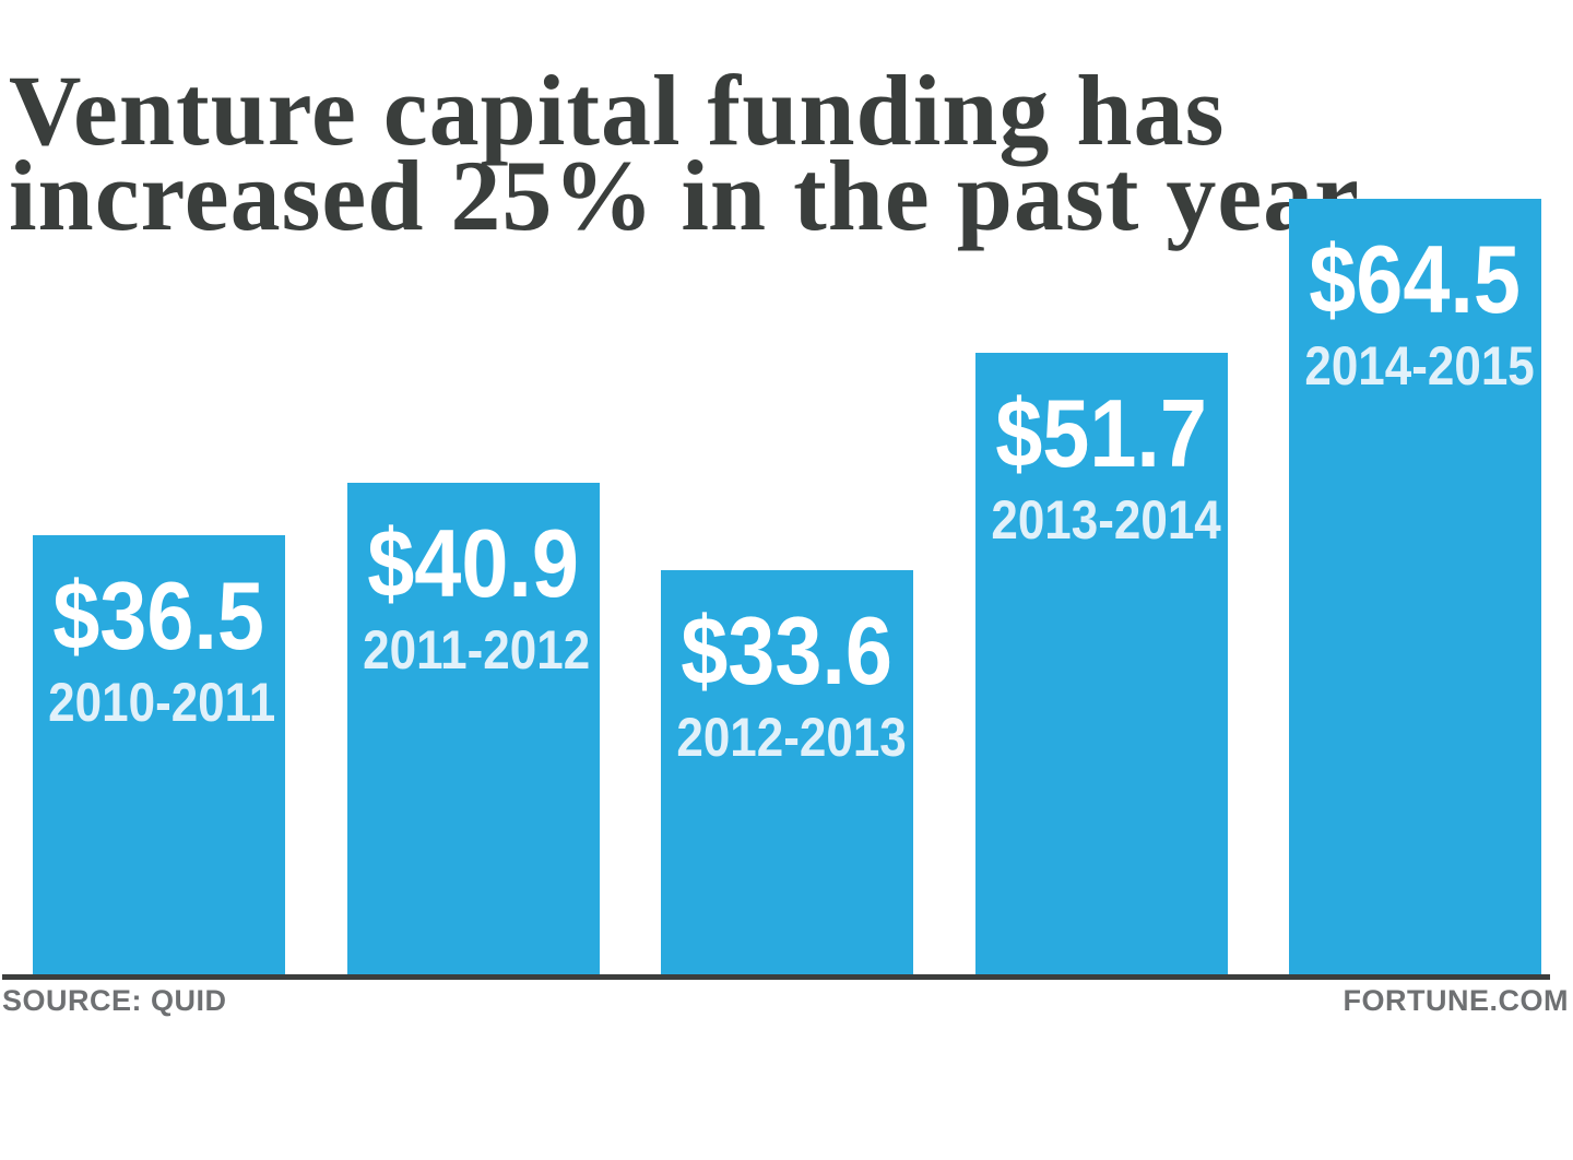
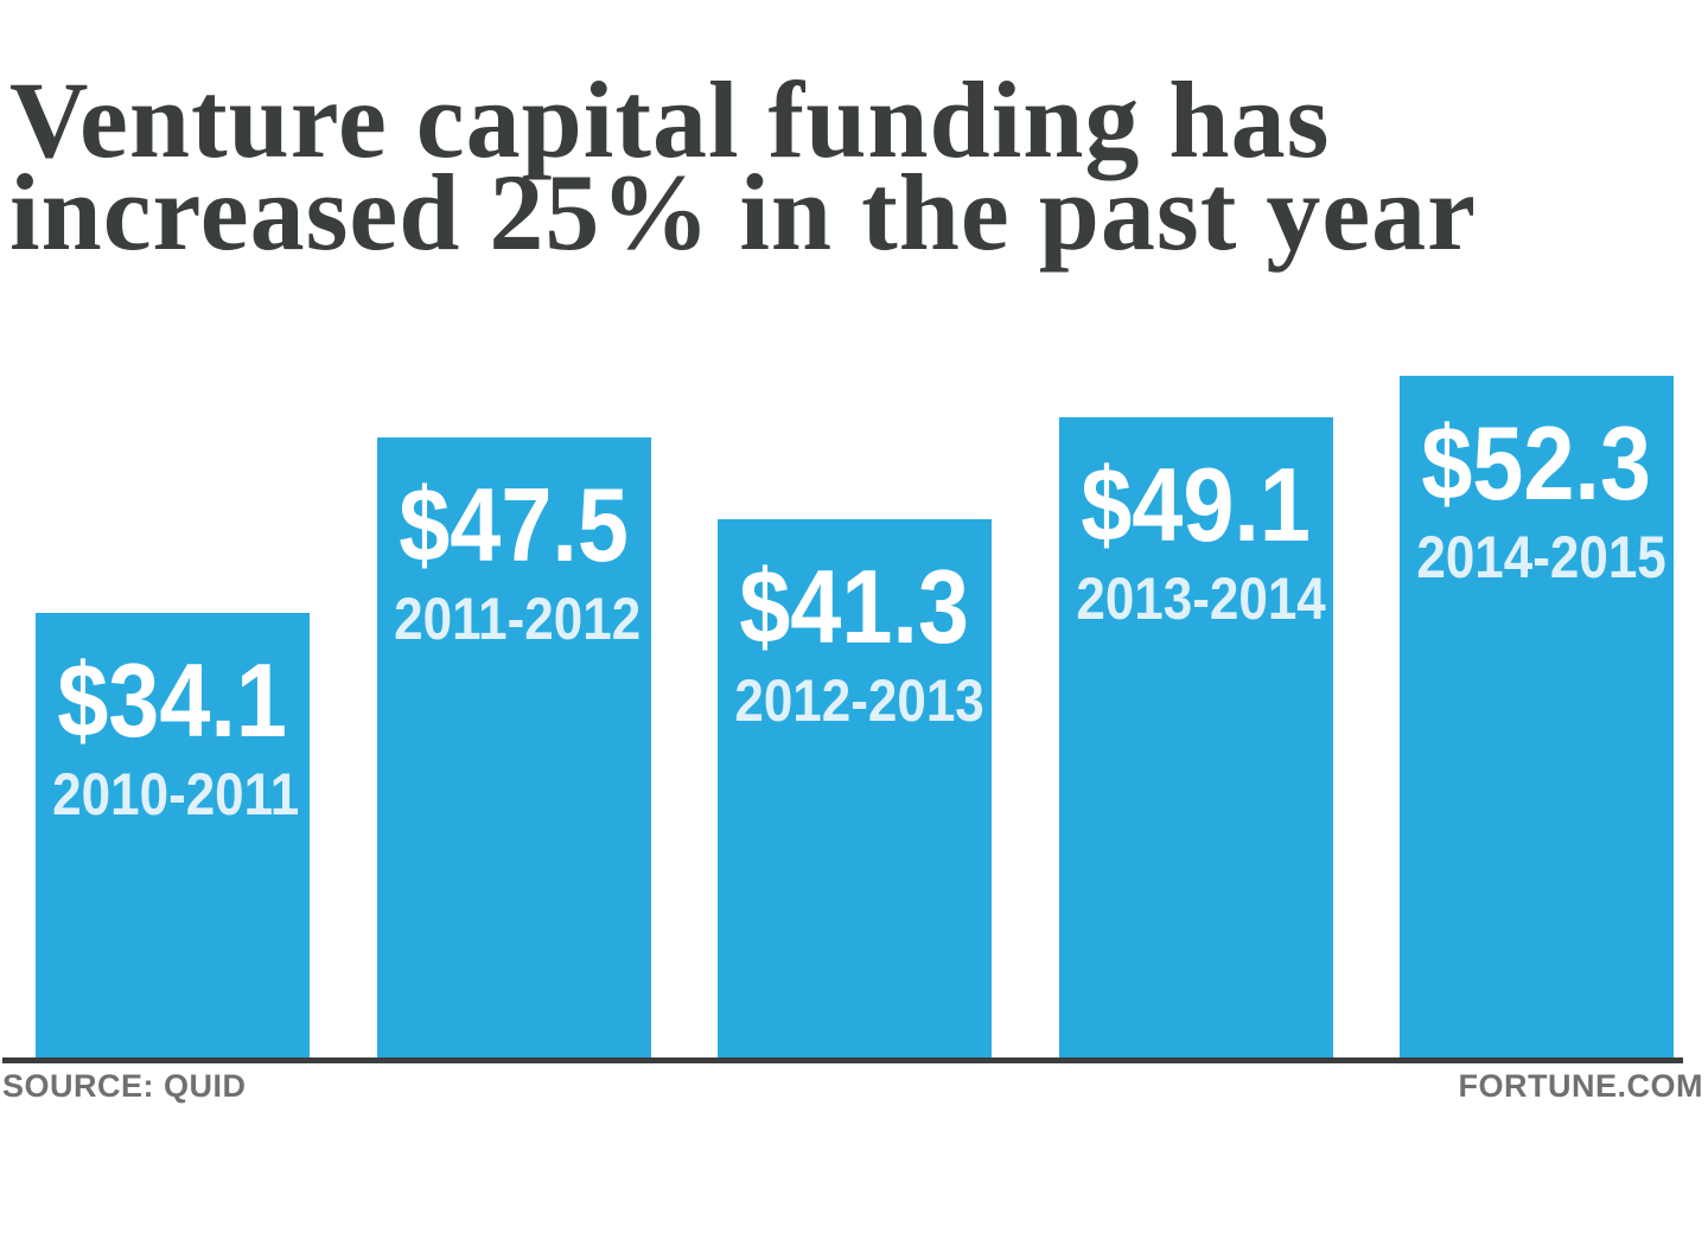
2010-2011: $36.5 -> $34.1
2011-2012: $40.9 -> $47.5
2012-2013: $33.6 -> $41.3
2013-2014: $51.7 -> $49.1
2014-2015: $64.5 -> $52.3
